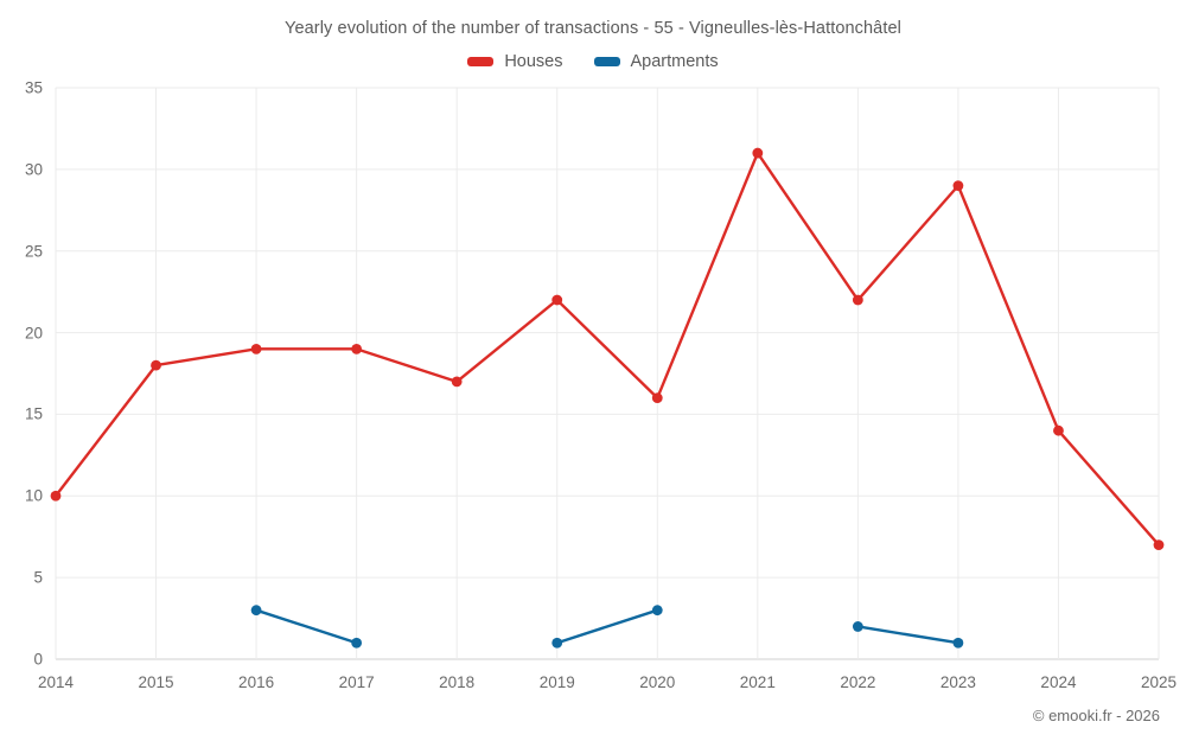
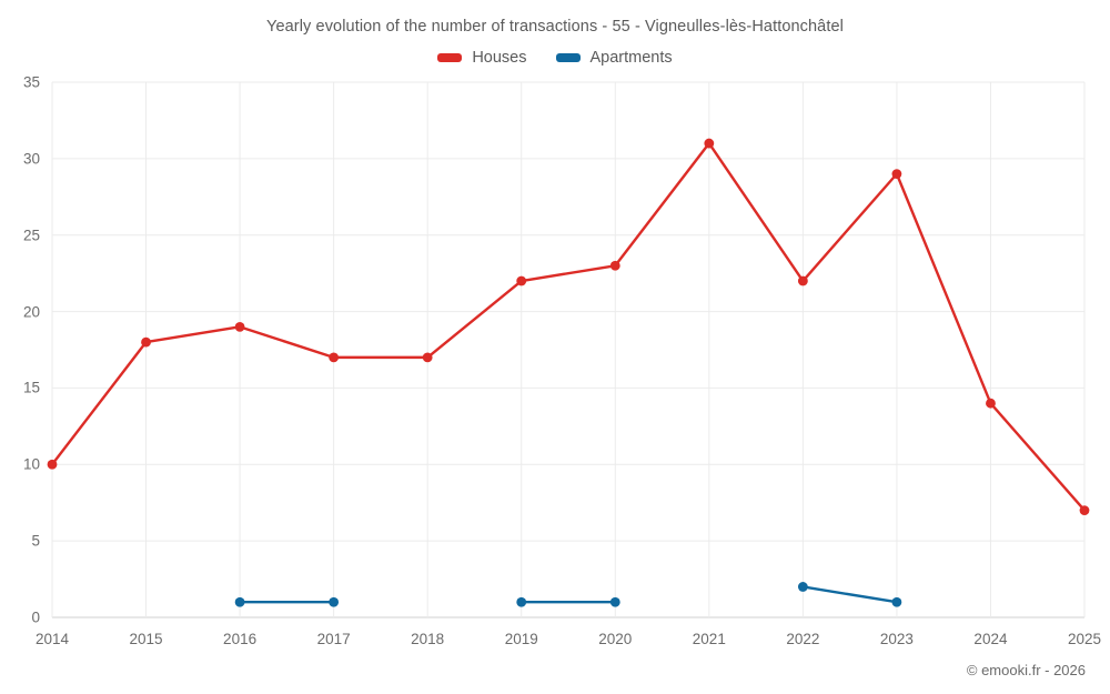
Apartments/2016: 3 -> 1
Houses/2017: 19 -> 17
Houses/2020: 16 -> 23
Apartments/2020: 3 -> 1
